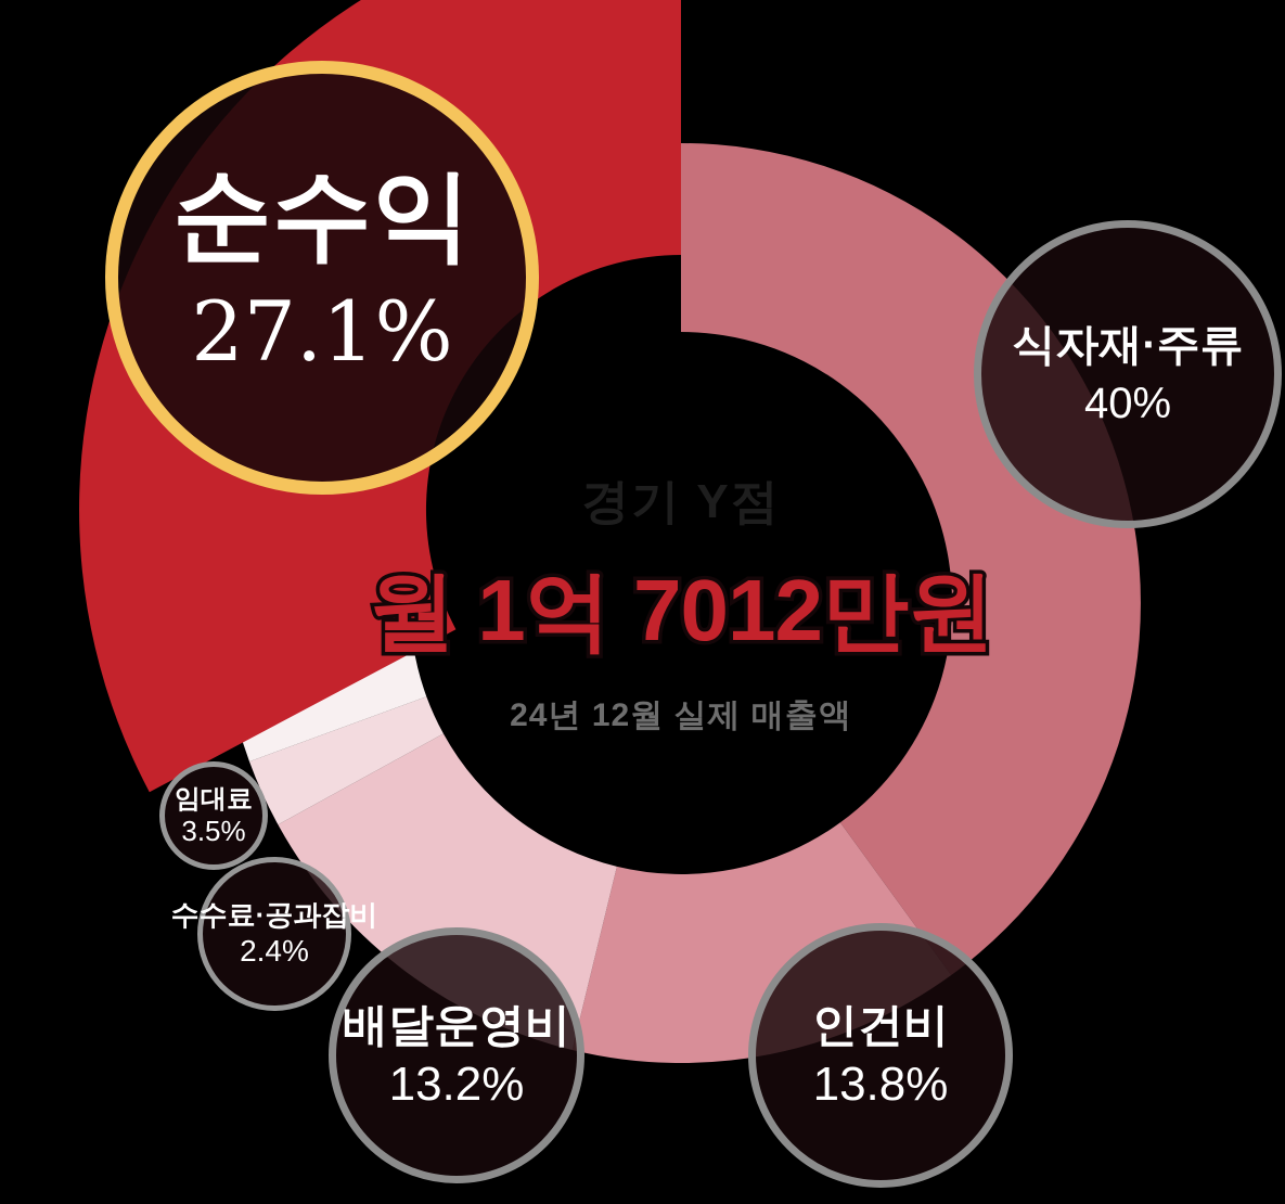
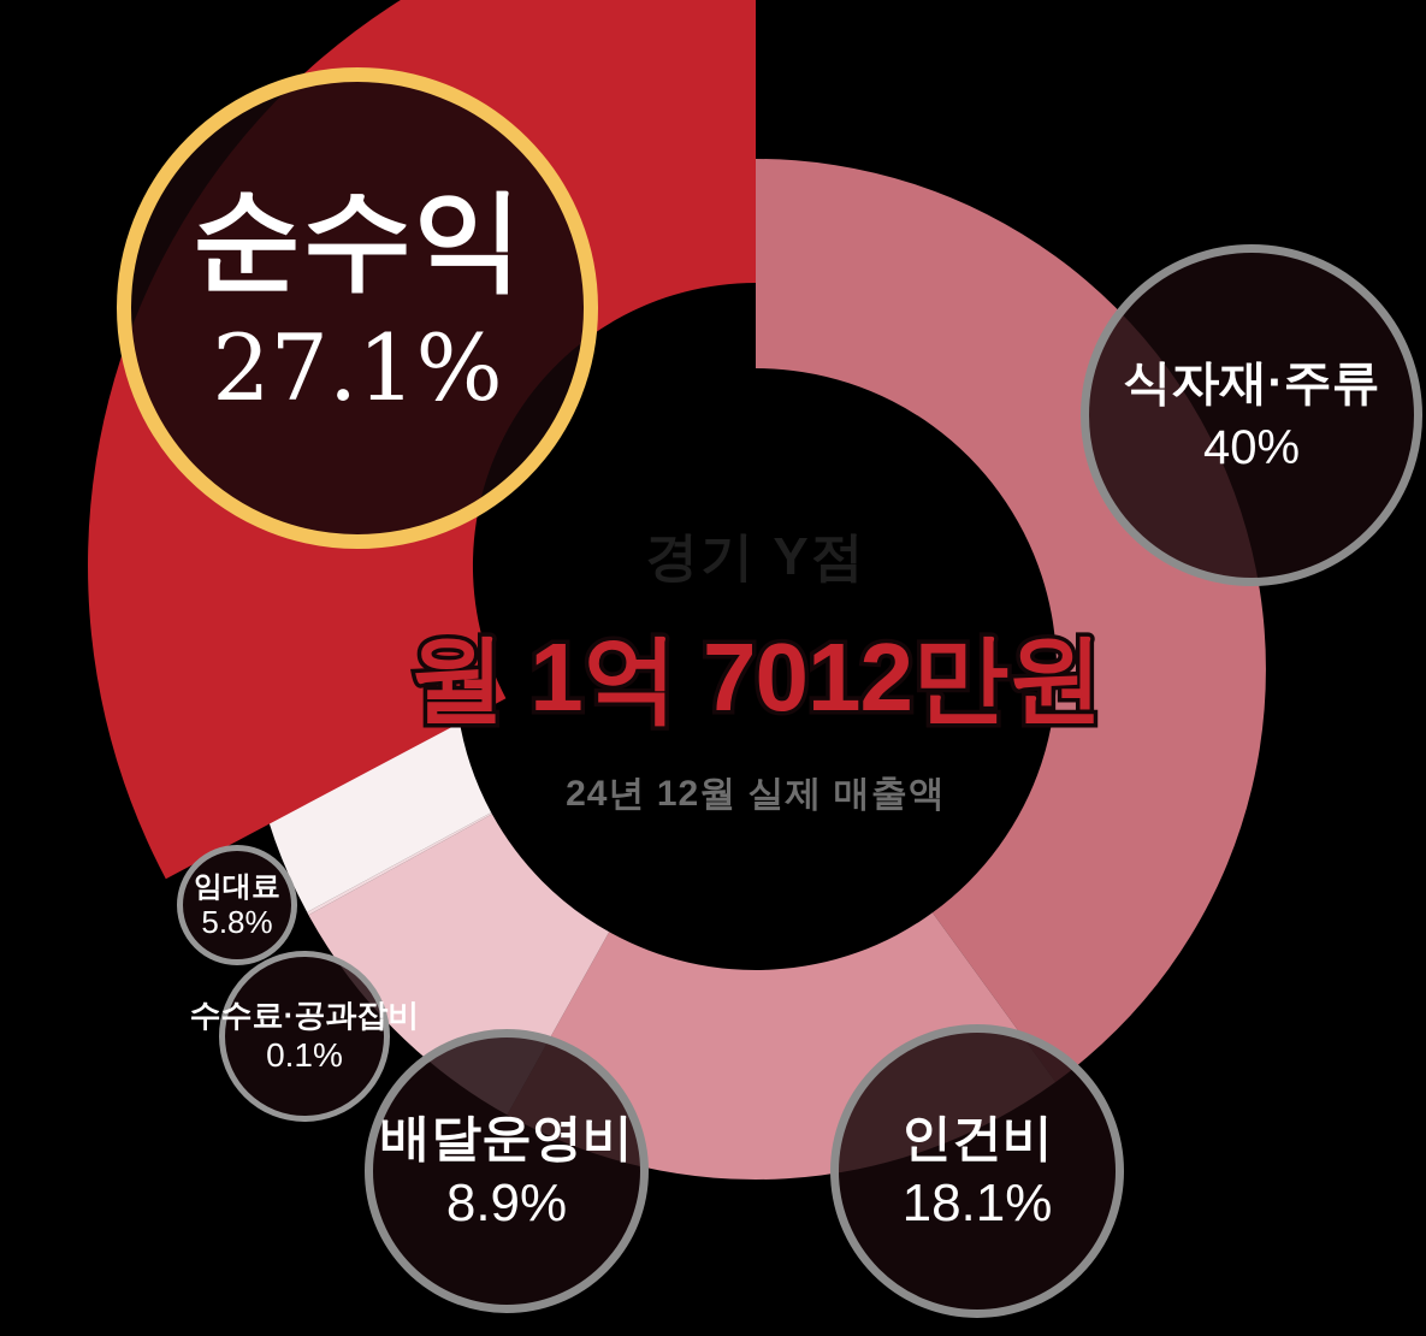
인건비: 13.8% -> 18.1%
배달운영비: 13.2% -> 8.9%
수수료·공과잡비: 2.4% -> 0.1%
임대료: 3.5% -> 5.8%
